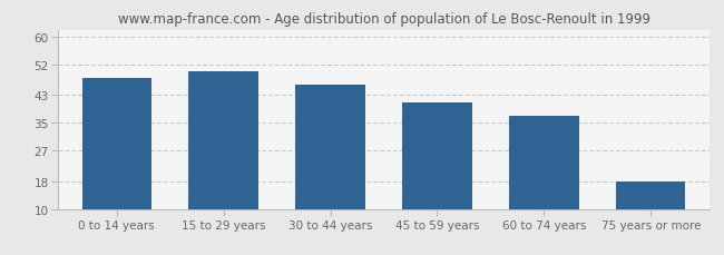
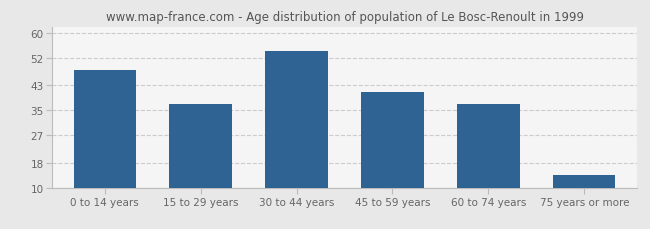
15 to 29 years: 50 -> 37
30 to 44 years: 46 -> 54
75 years or more: 18 -> 14
